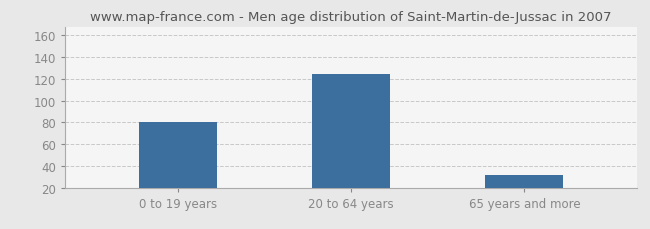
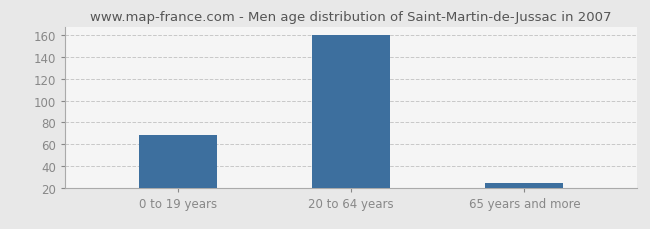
0 to 19 years: 80 -> 68
20 to 64 years: 124 -> 160
65 years and more: 32 -> 24
